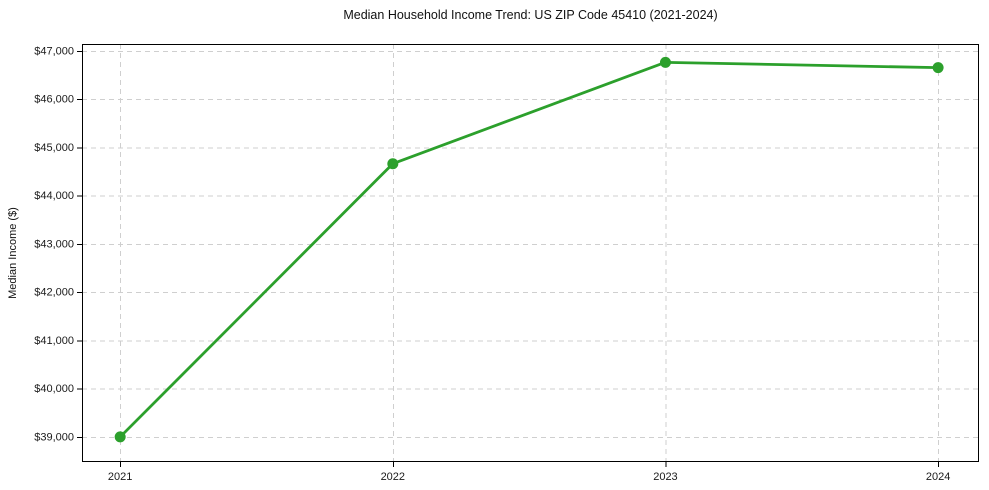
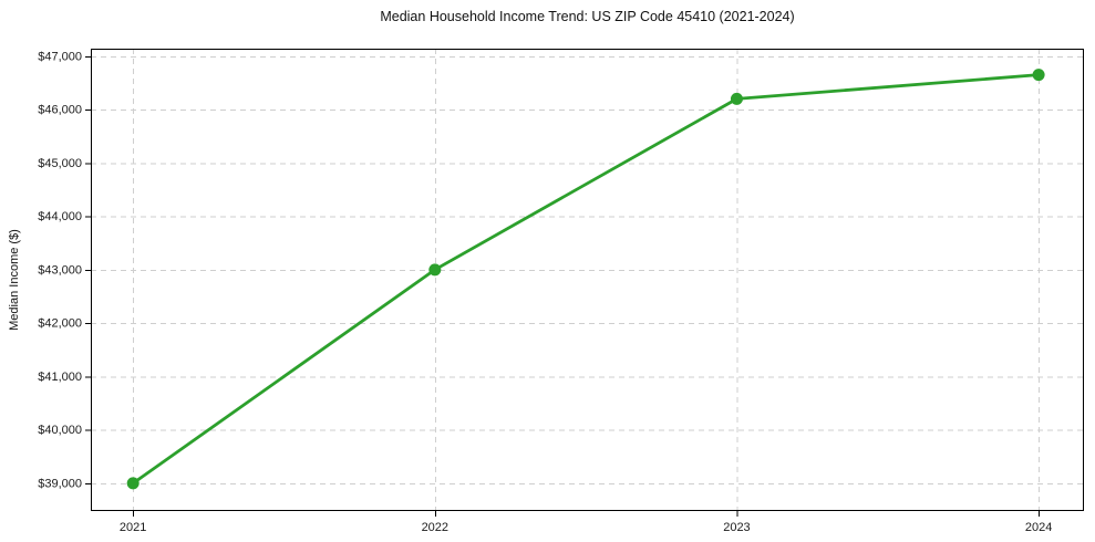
2022: $44700 -> $43000
2023: $46800 -> $46200
